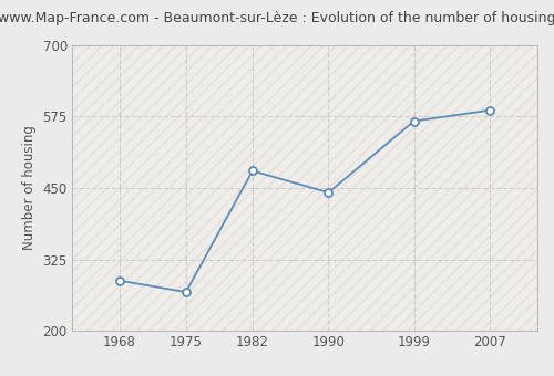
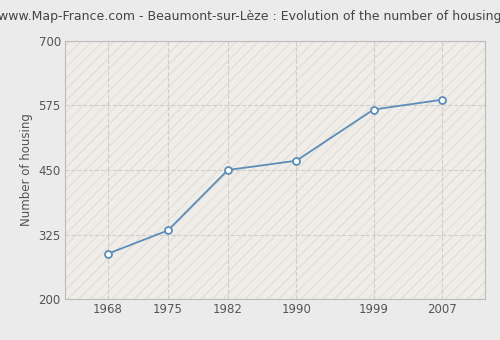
1975: 268 -> 333
1982: 480 -> 450
1990: 442 -> 468
